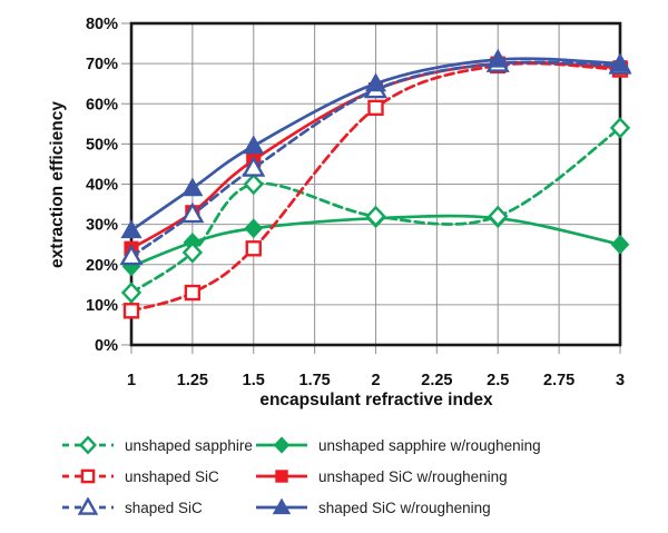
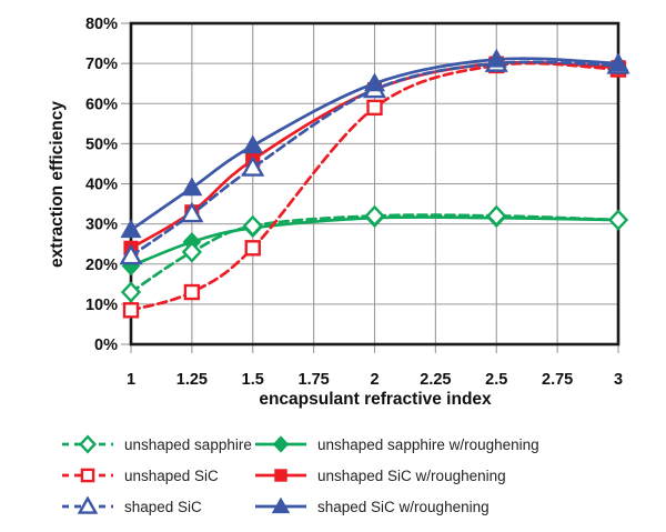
unshaped sapphire/1.5: 40% -> 30%
unshaped sapphire w/roughening/3: 25% -> 31%
unshaped sapphire/3: 54% -> 31%
